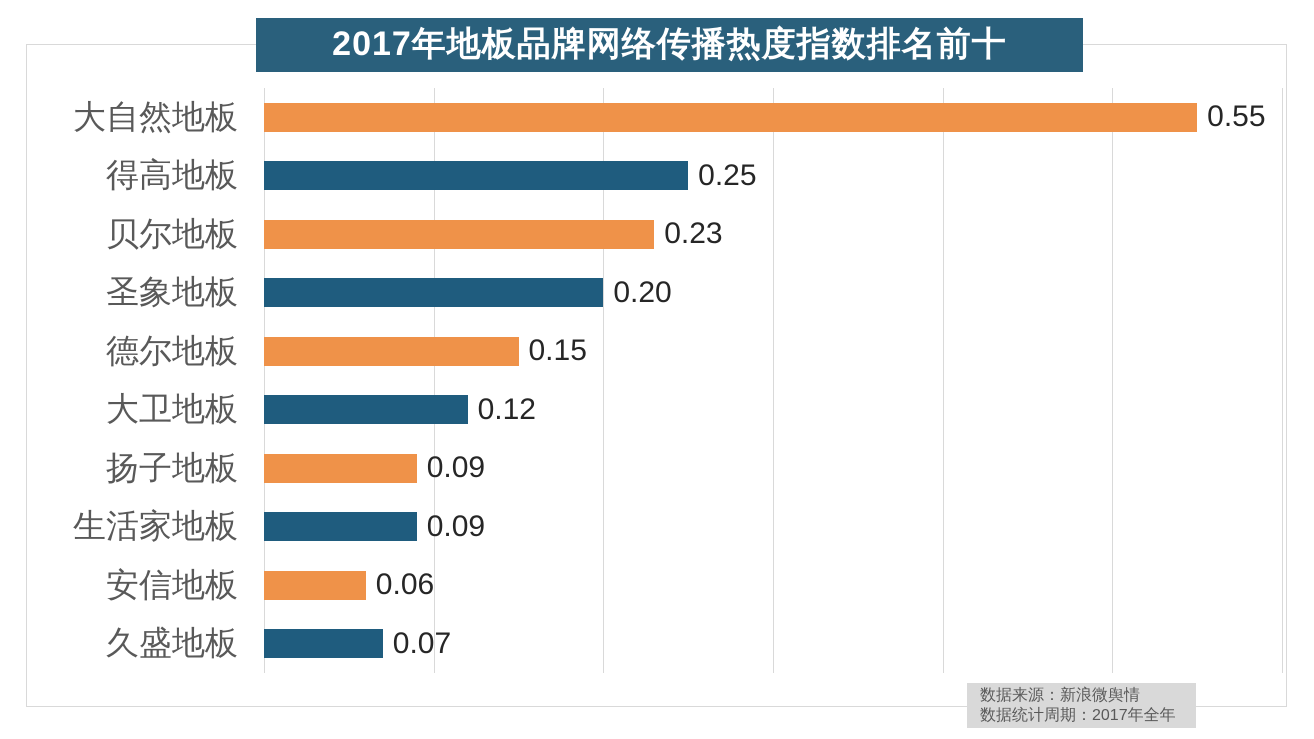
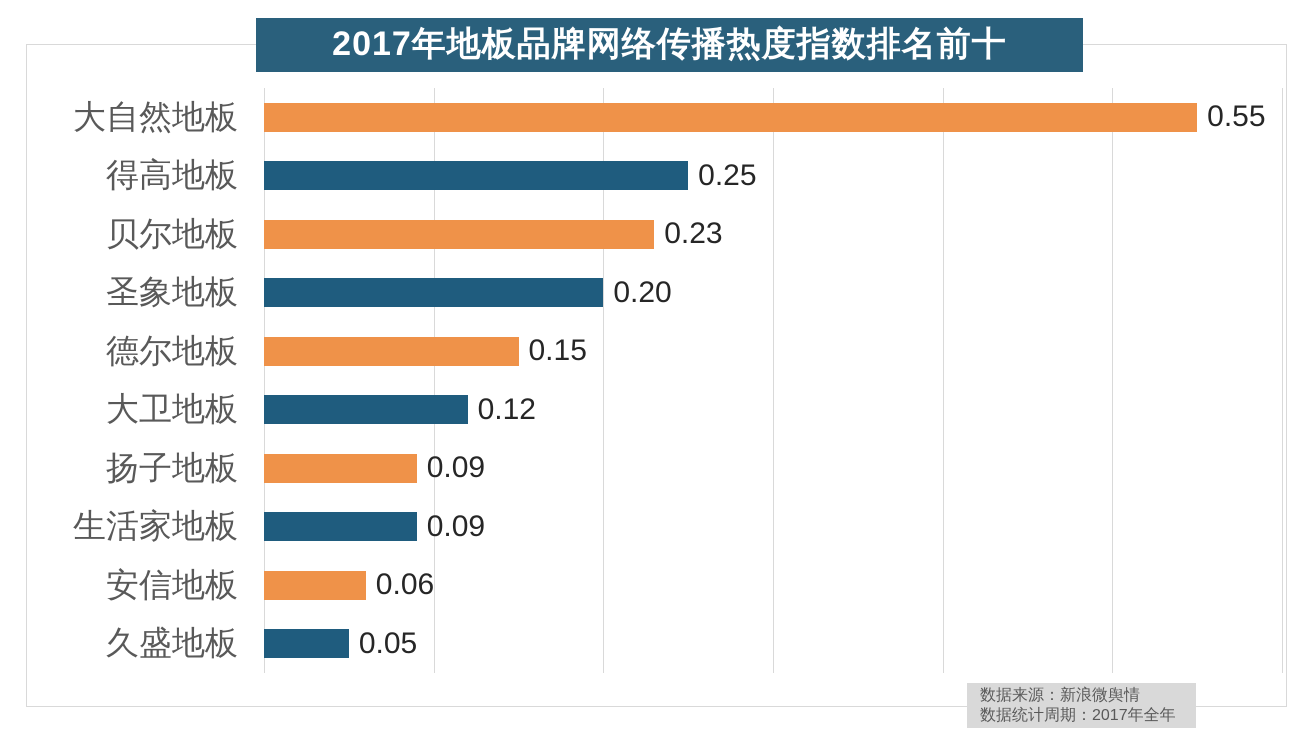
久盛地板: 0.07 -> 0.05
